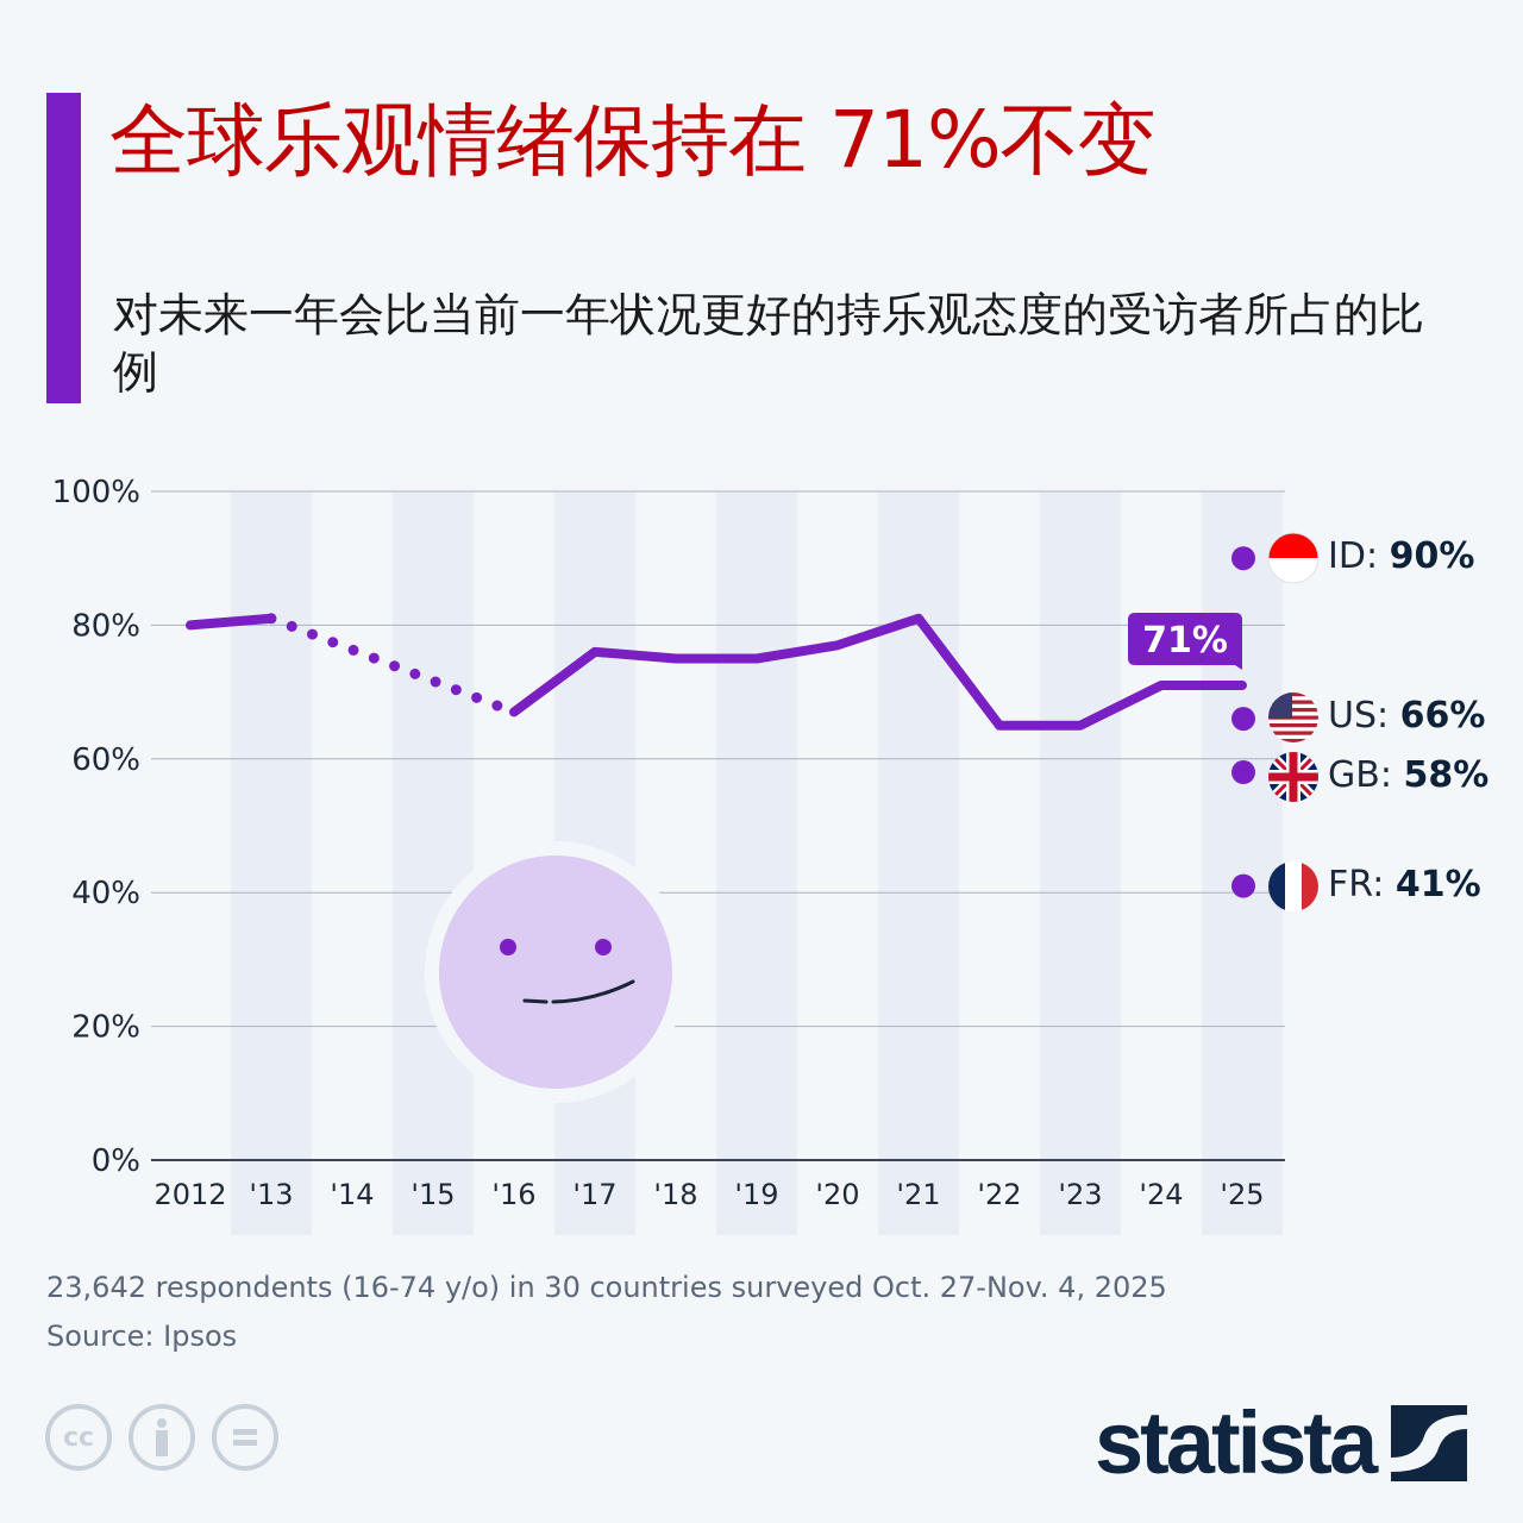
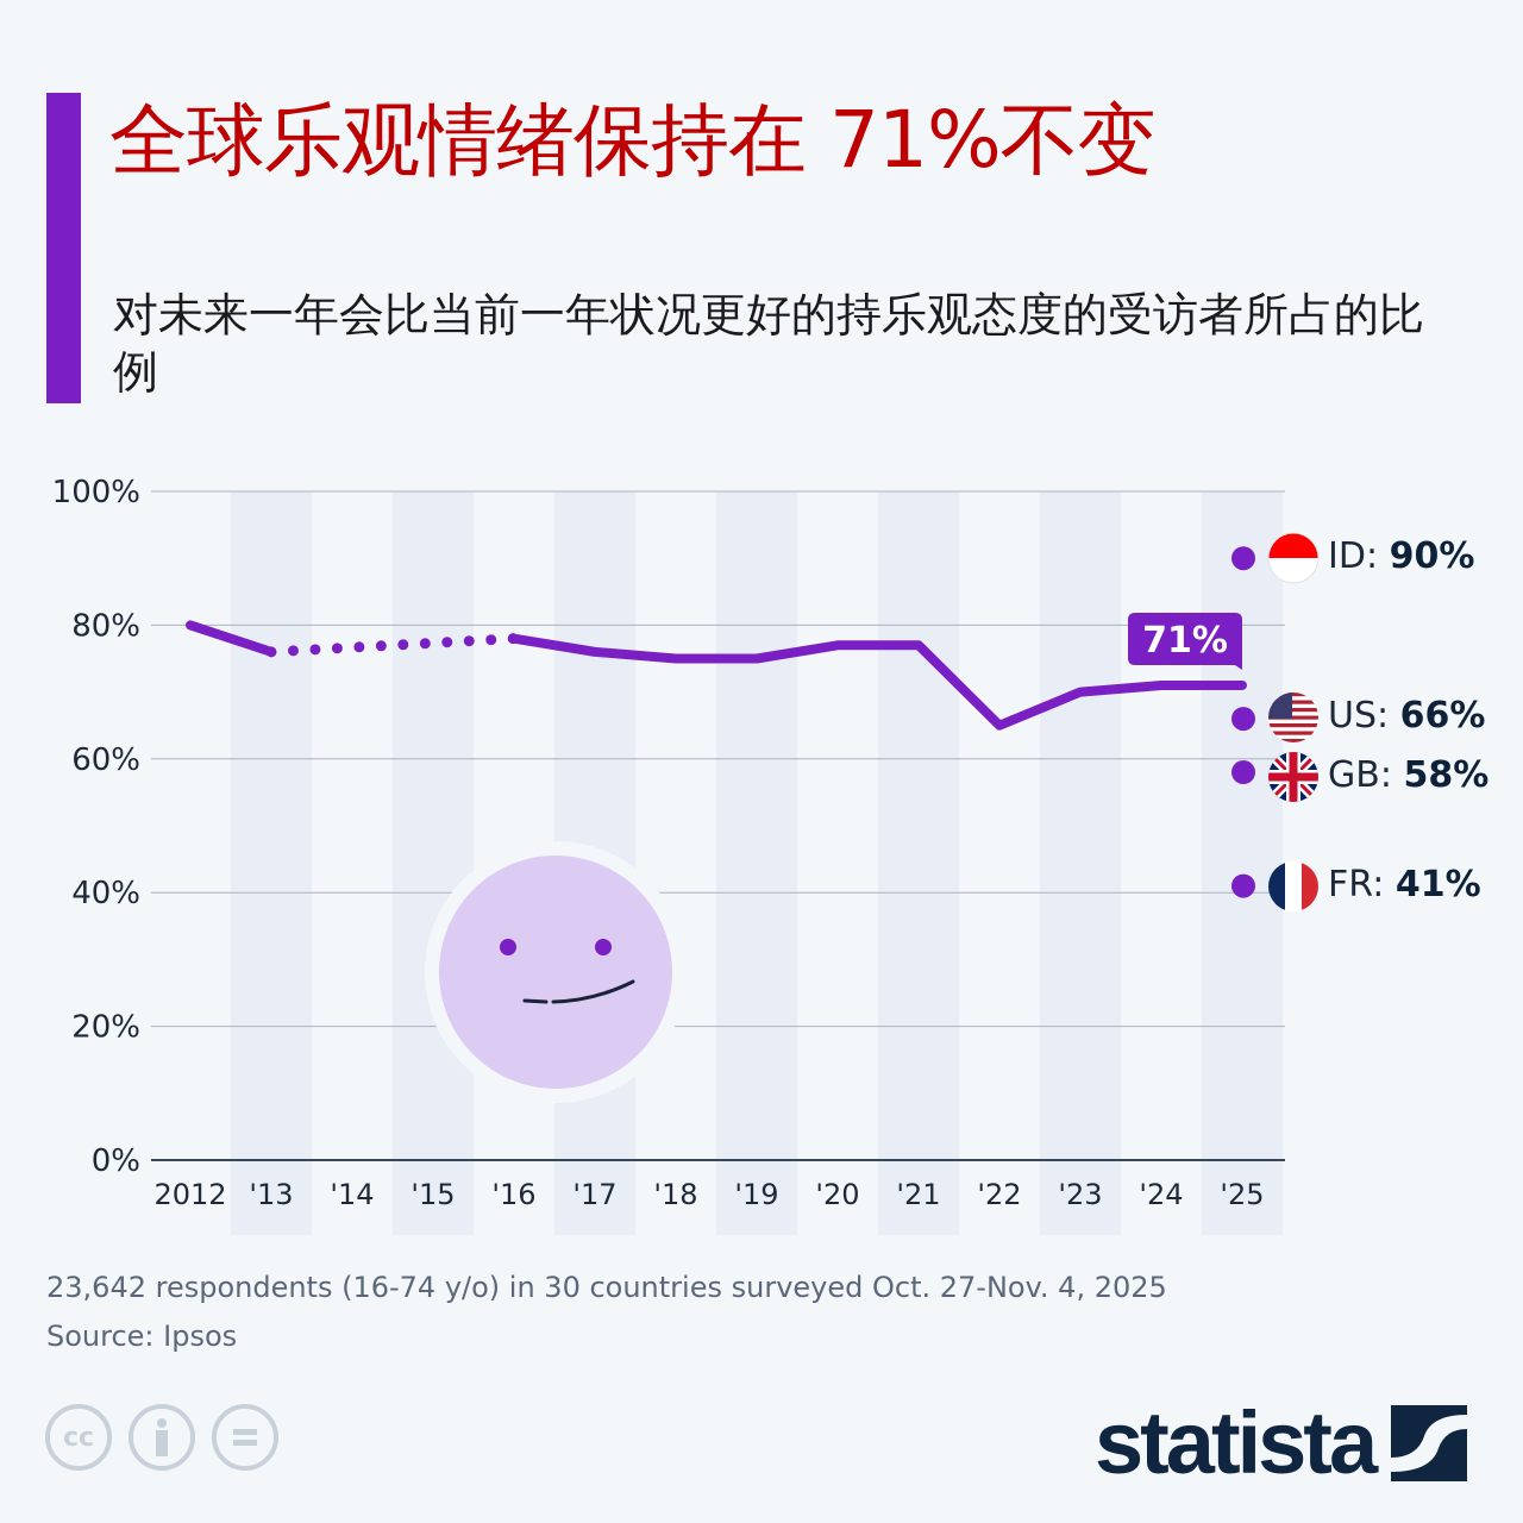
'13: 81% -> 76%
'16: 67% -> 78%
'21: 81% -> 77%
'23: 65% -> 70%
